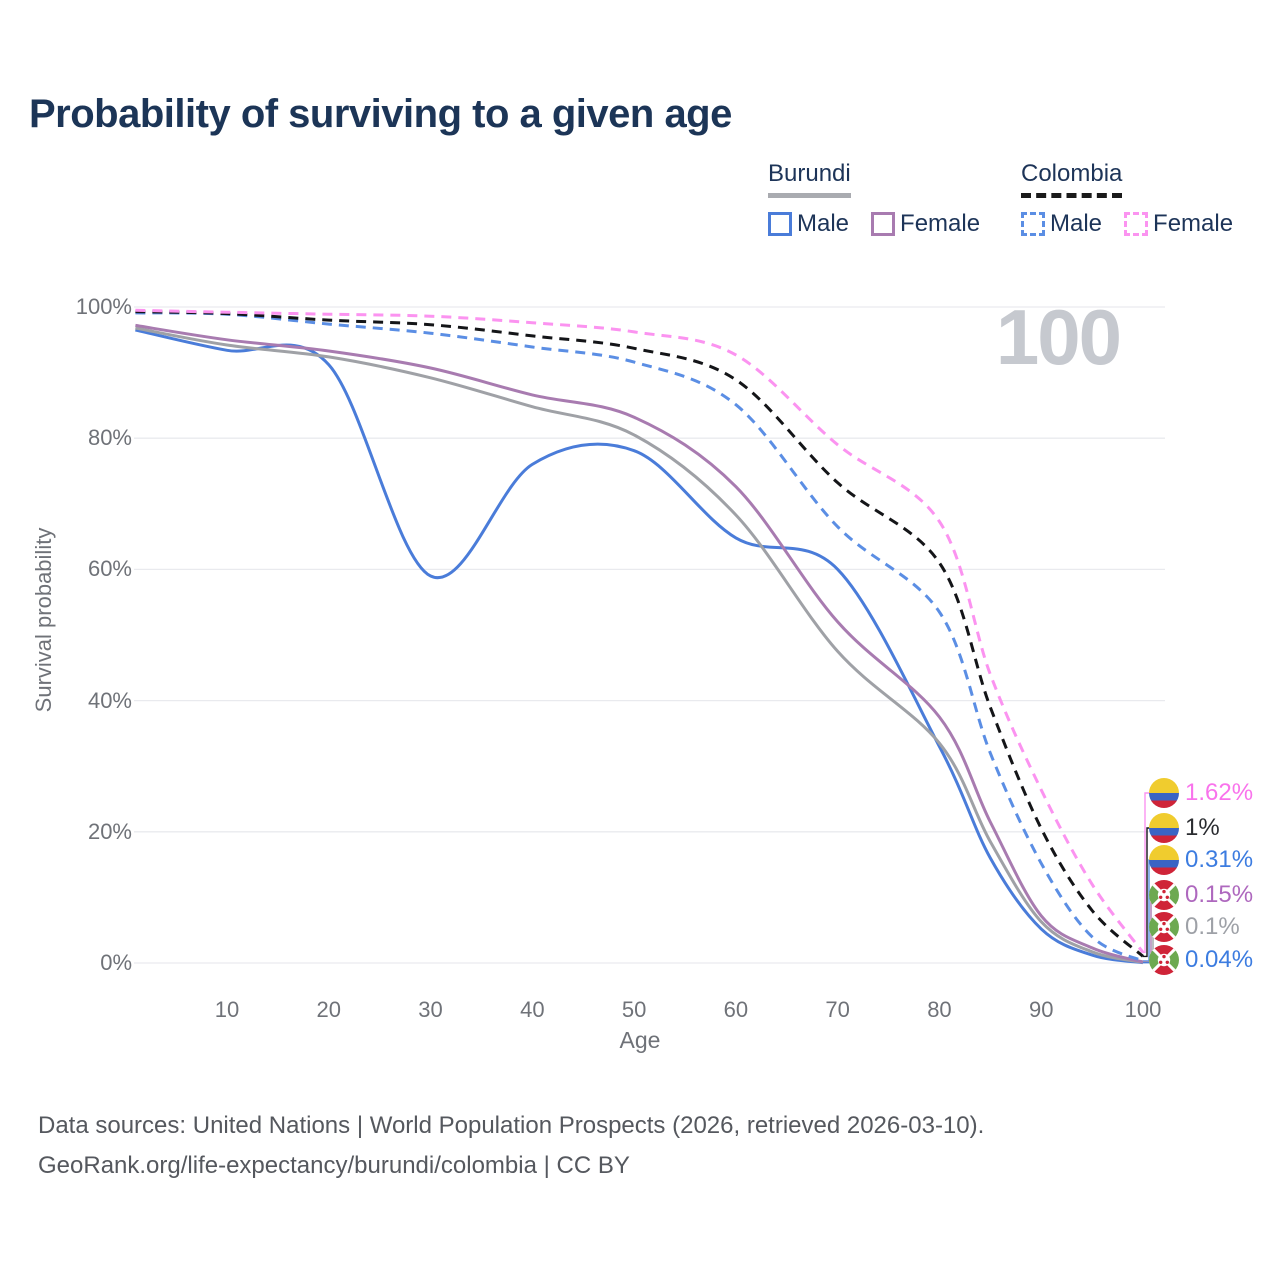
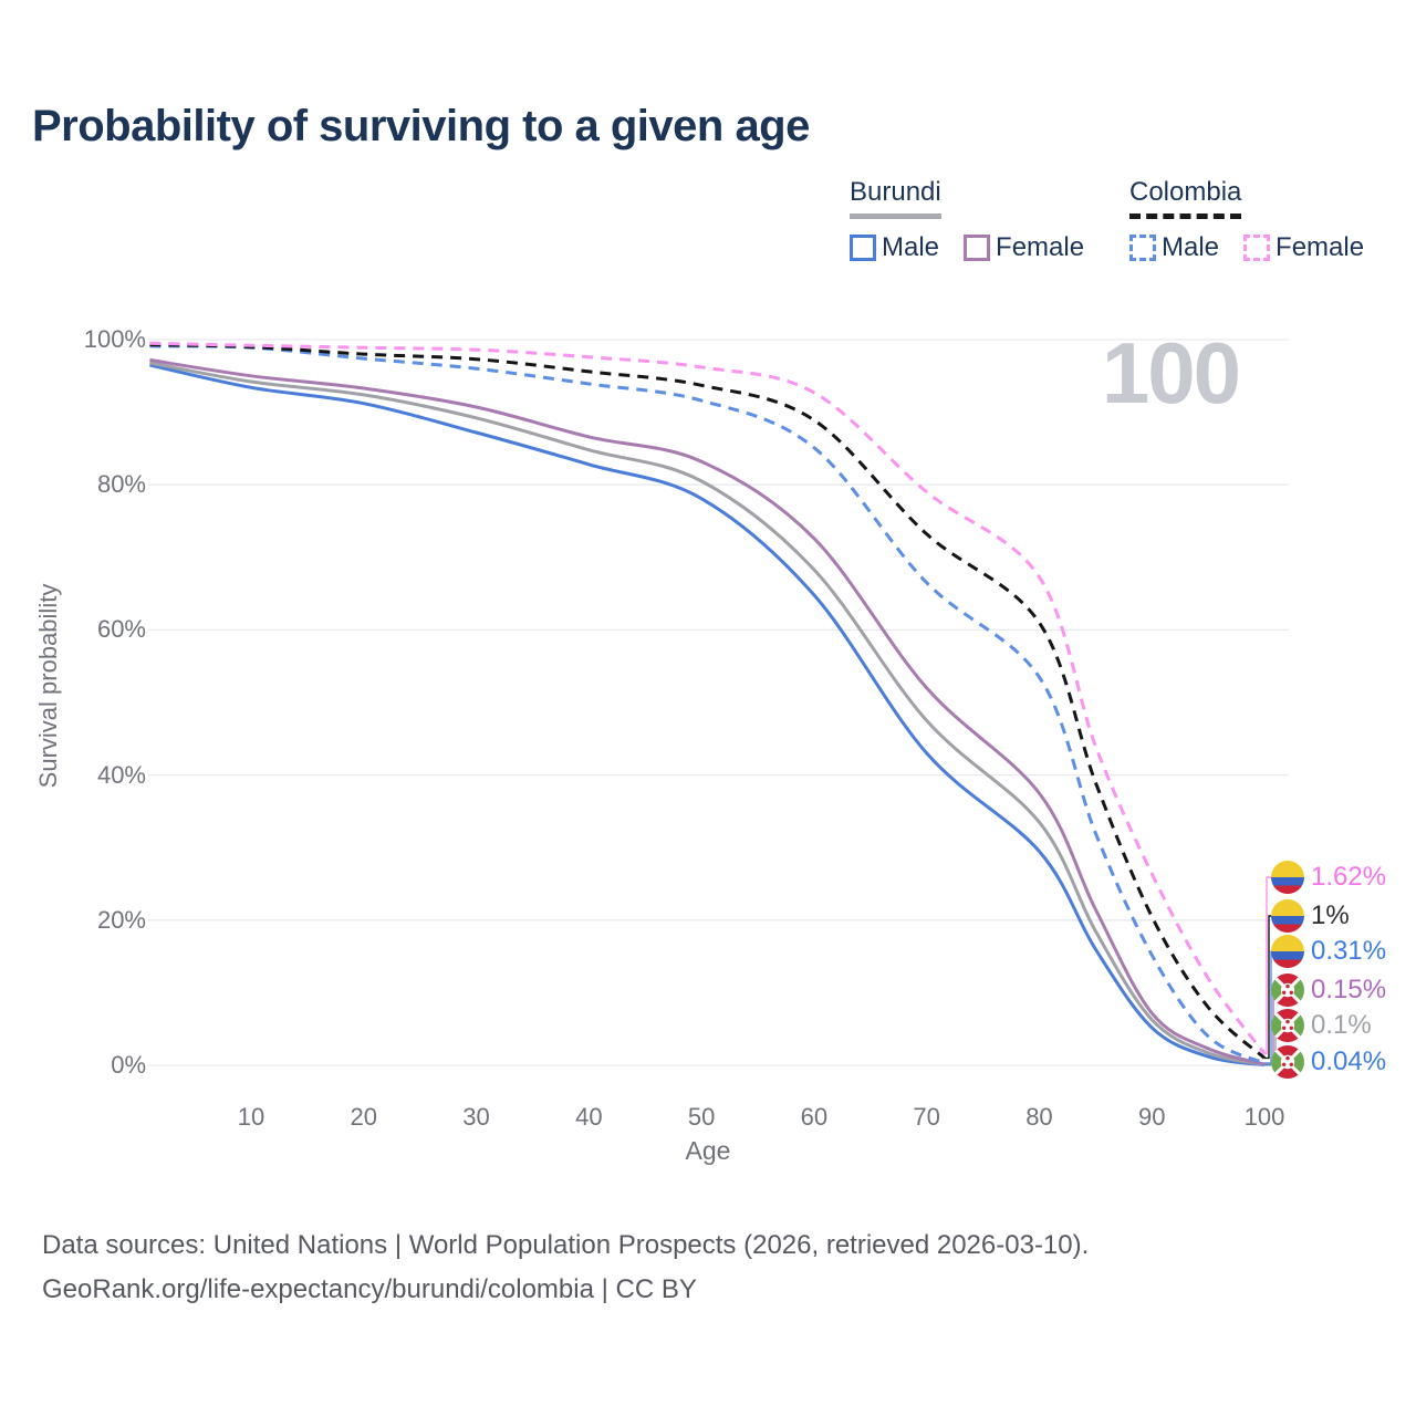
Burundi Male/30: 59% -> 87%
Burundi Male/40: 76% -> 83%
Burundi Male/70: 60% -> 43%
Burundi Male/80: 33% -> 30%
